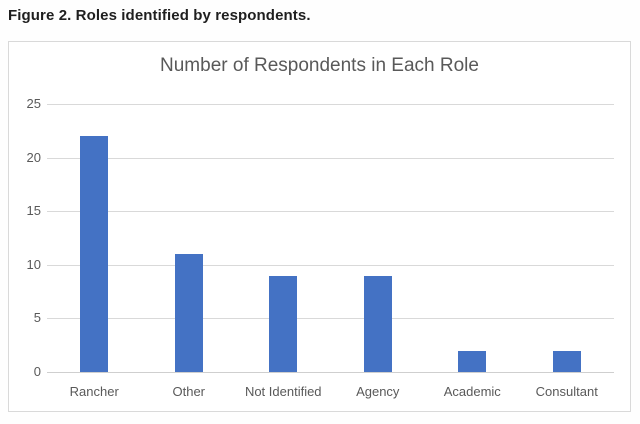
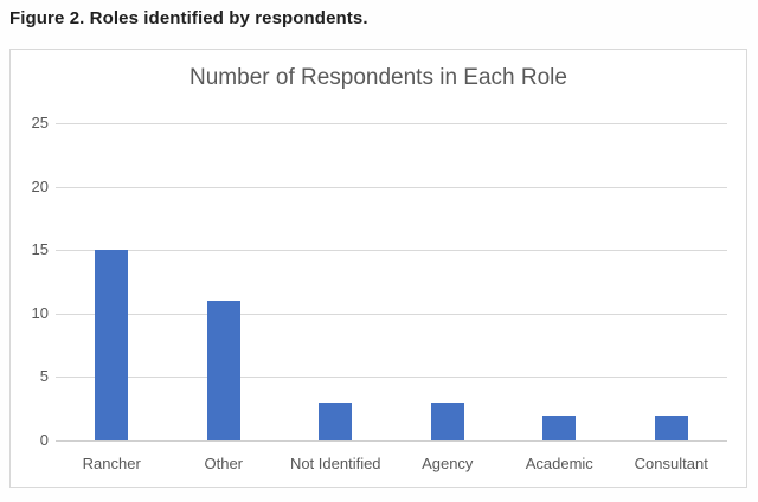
Rancher: 22 -> 15
Not Identified: 9 -> 3
Agency: 9 -> 3
